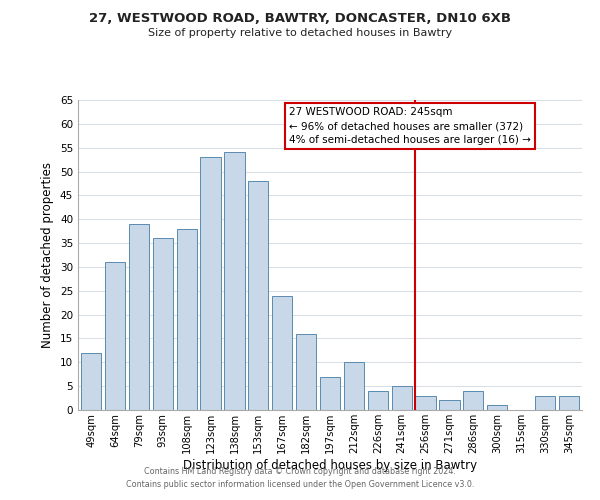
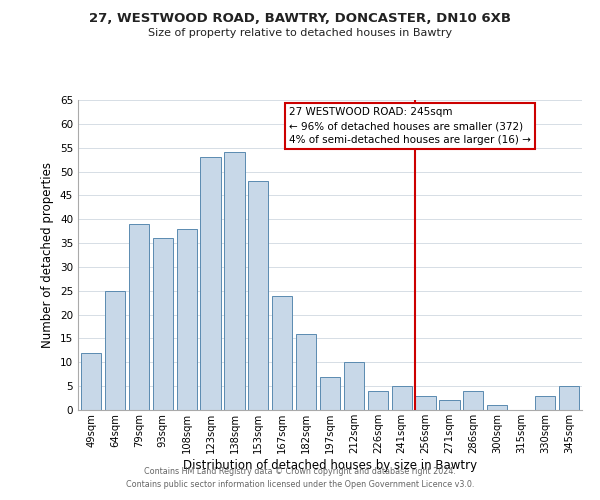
64sqm: 31 -> 25
345sqm: 3 -> 5
